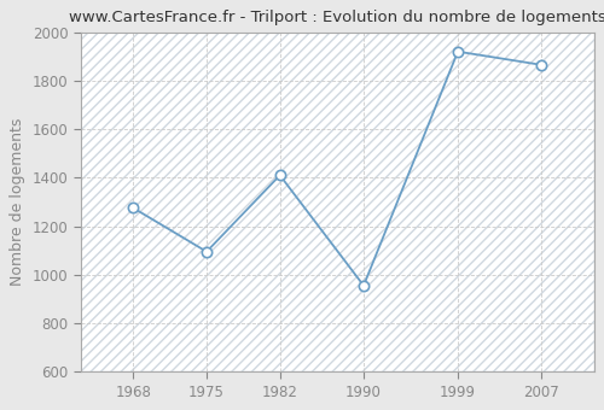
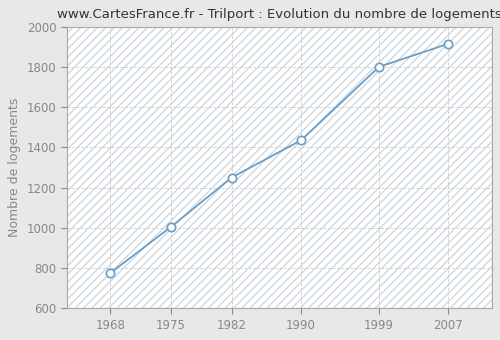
1968: 1275 -> 775
1975: 1095 -> 1005
1982: 1410 -> 1250
1990: 955 -> 1435
1999: 1920 -> 1800
2007: 1865 -> 1915
